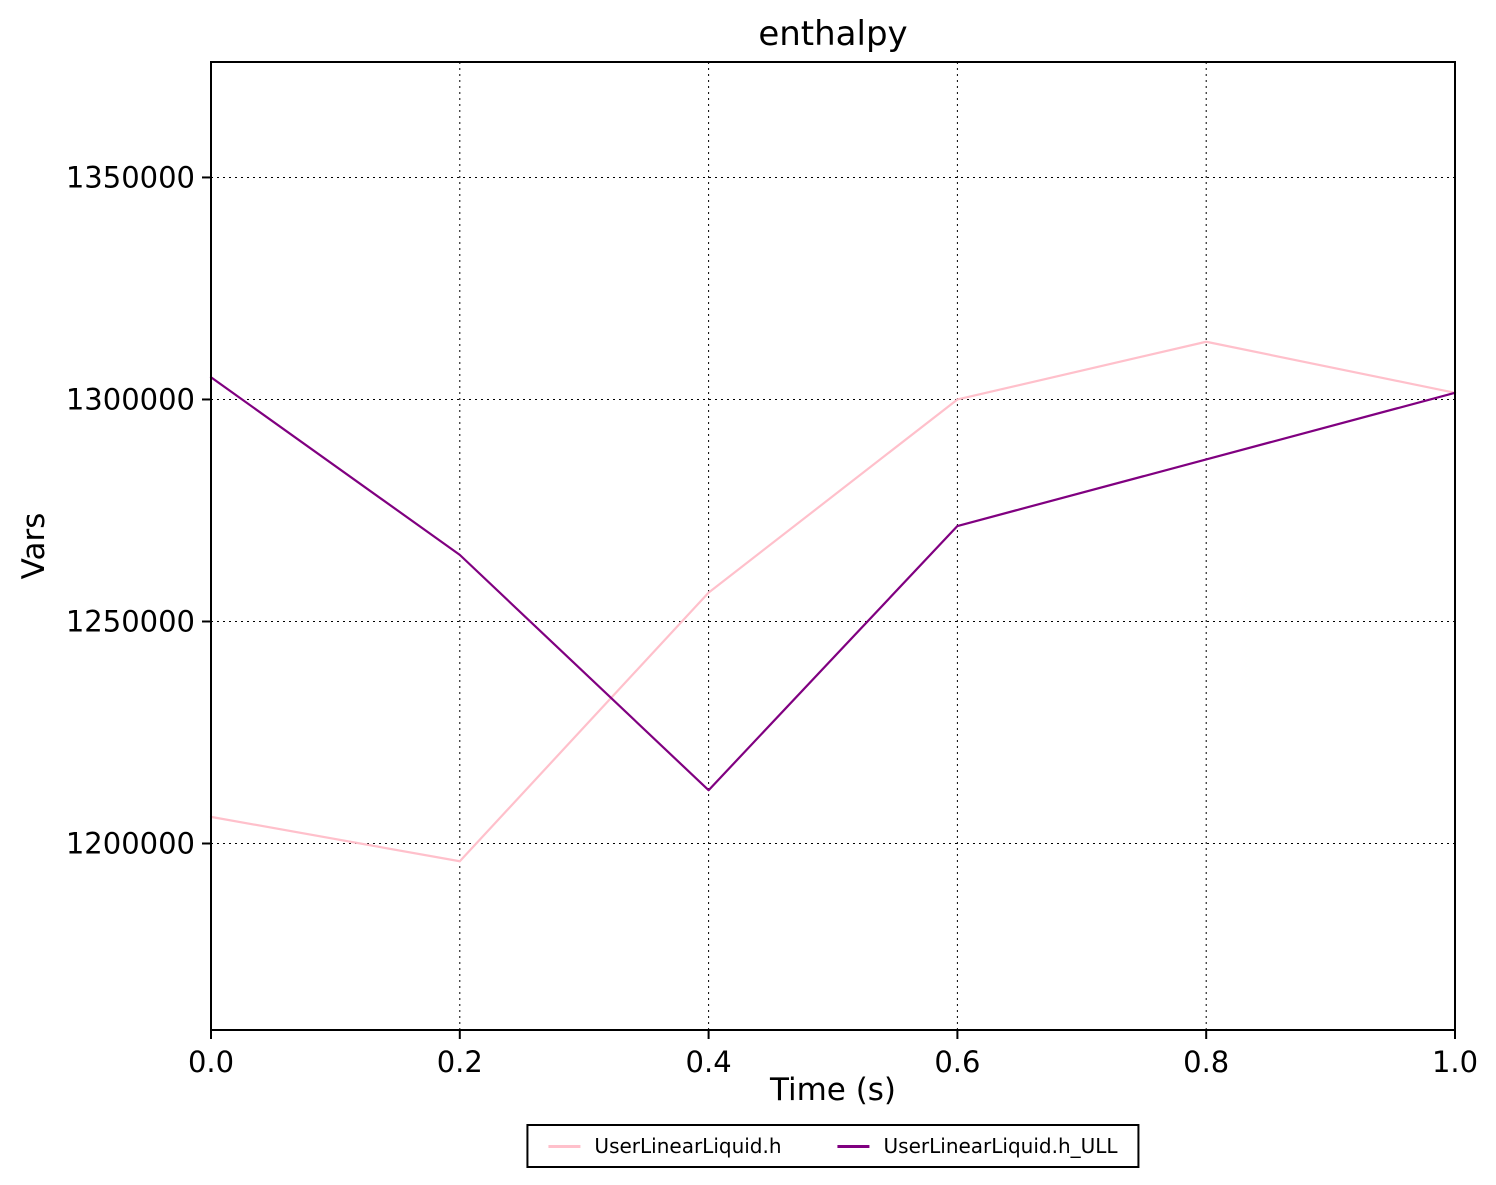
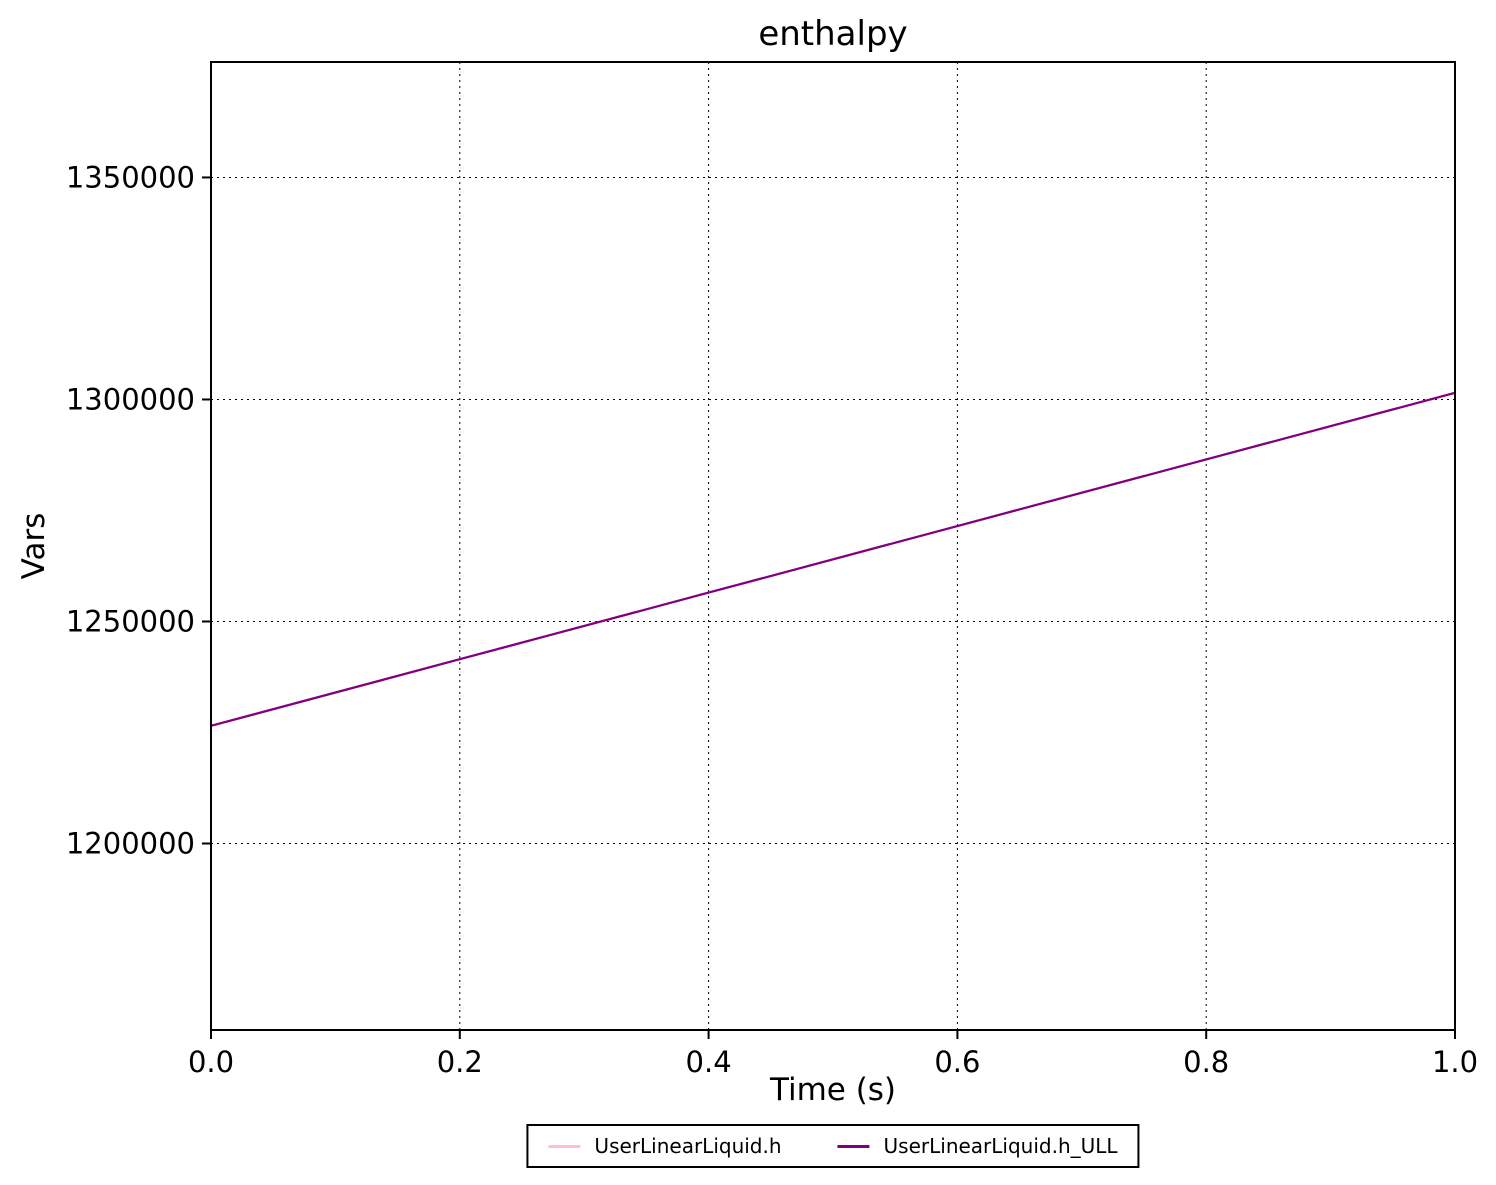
UserLinearLiquid.h/0.0: 1206000 -> 1226000
UserLinearLiquid.h_ULL/0.0: 1305000 -> 1226000
UserLinearLiquid.h/0.2: 1196000 -> 1242000
UserLinearLiquid.h_ULL/0.2: 1265000 -> 1242000
UserLinearLiquid.h_ULL/0.4: 1212000 -> 1256000
UserLinearLiquid.h/0.6: 1300000 -> 1272000
UserLinearLiquid.h/0.8: 1313000 -> 1286000
